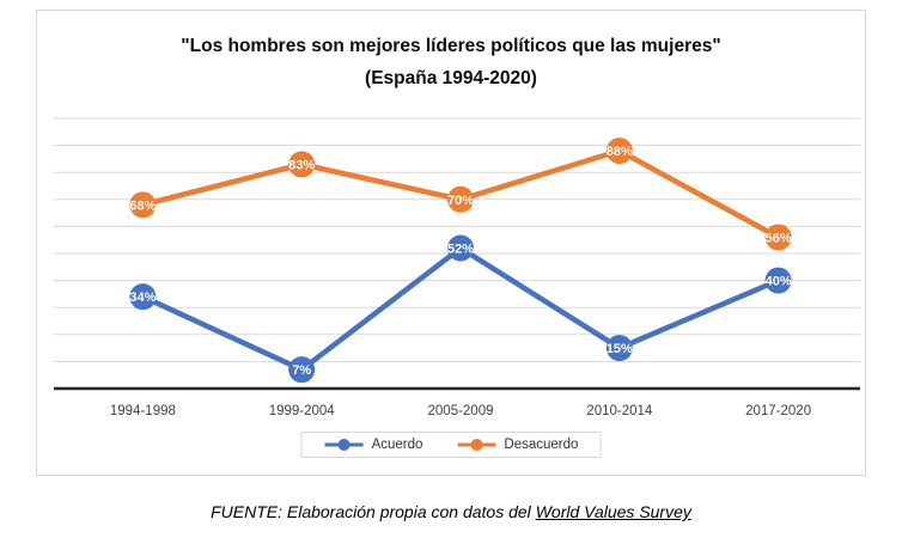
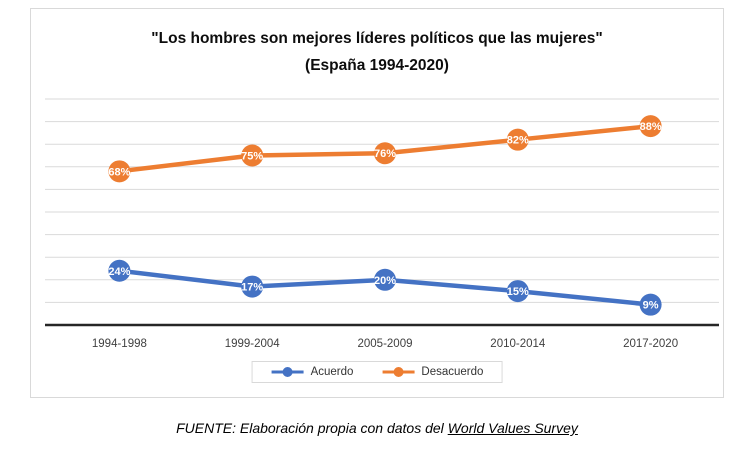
Acuerdo/1994-1998: 34% -> 24%
Acuerdo/1999-2004: 7% -> 17%
Desacuerdo/1999-2004: 83% -> 75%
Acuerdo/2005-2009: 52% -> 20%
Desacuerdo/2005-2009: 70% -> 76%
Desacuerdo/2010-2014: 88% -> 82%
Acuerdo/2017-2020: 40% -> 9%
Desacuerdo/2017-2020: 56% -> 88%
